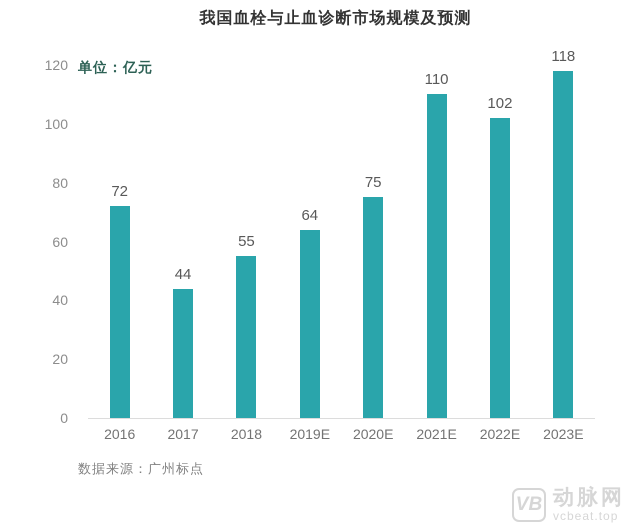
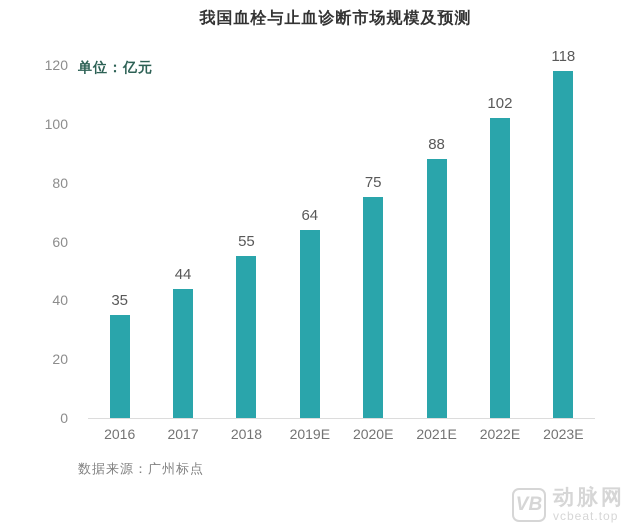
2016: 72 -> 35
2021E: 110 -> 88
